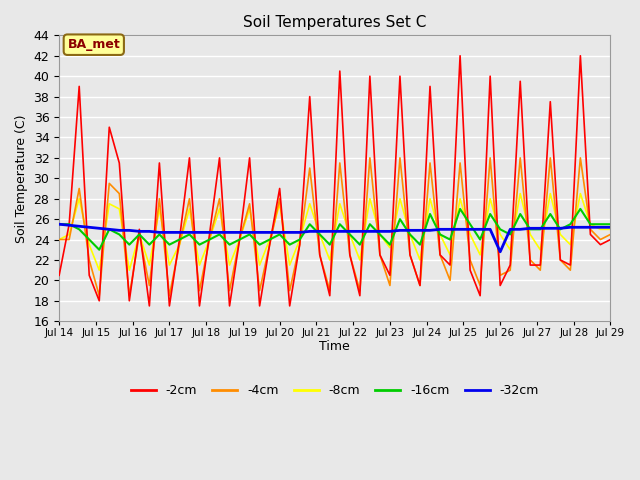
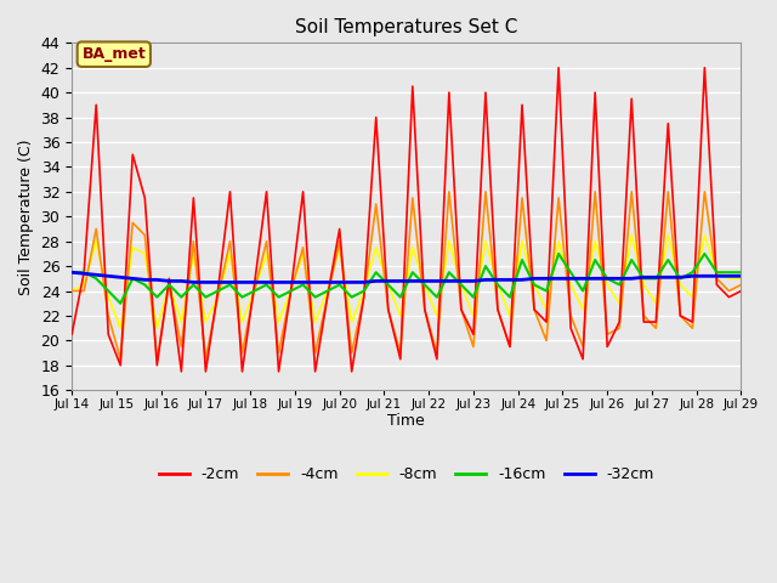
-8cm/Jul 23: 23.2 -> 22.0
-32cm/Jul 26: 22.8 -> 25.0
